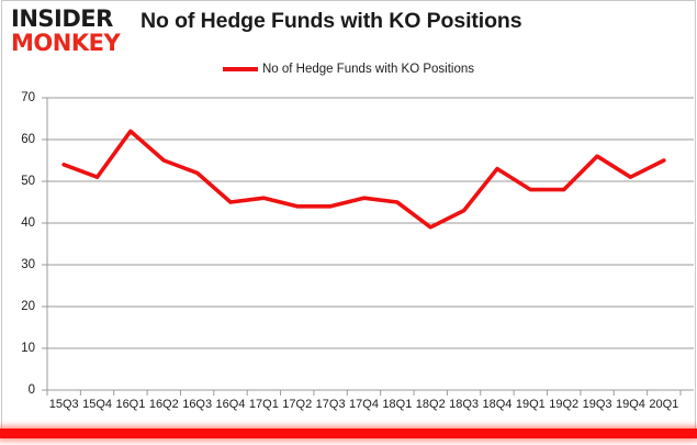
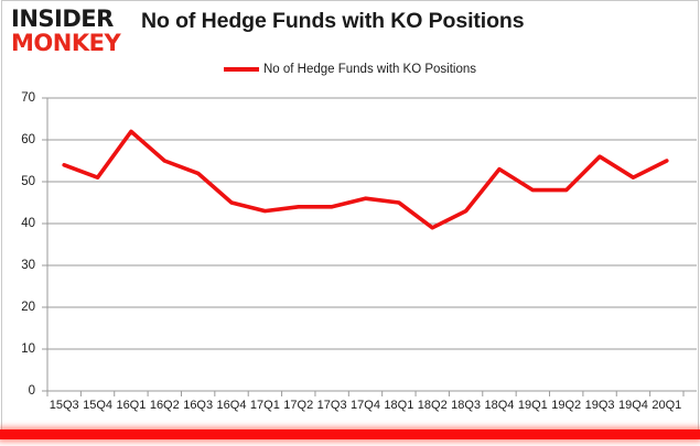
17Q1: 46 -> 43
